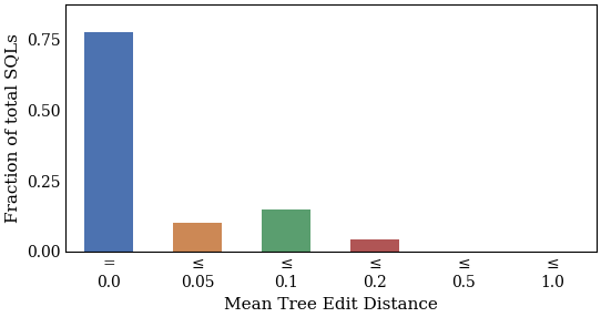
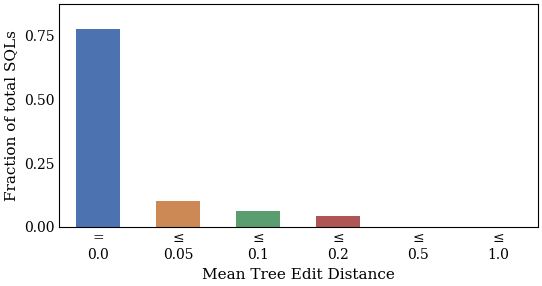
≤ 0.1: 0.150 -> 0.063
